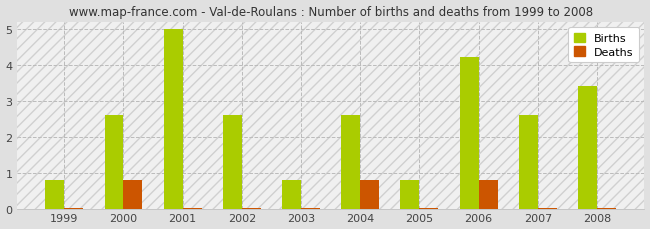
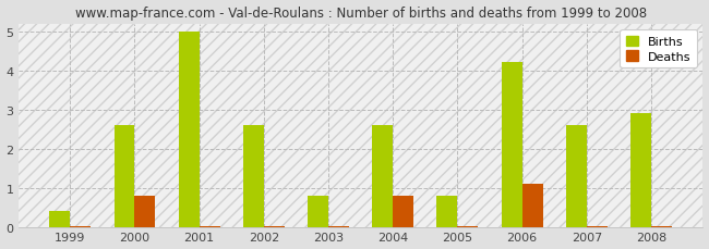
Births/1999: 0.8 -> 0.4
Deaths/2006: 0.80 -> 1.10
Births/2008: 3.4 -> 2.9
